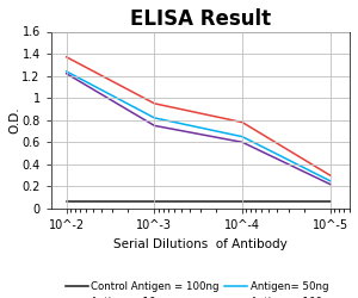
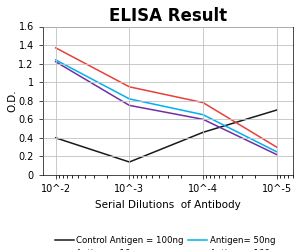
Control Antigen = 100ng/10^-2: 0.06 -> 0.40
Control Antigen = 100ng/10^-3: 0.06 -> 0.14
Control Antigen = 100ng/10^-4: 0.06 -> 0.46
Control Antigen = 100ng/10^-5: 0.06 -> 0.70
